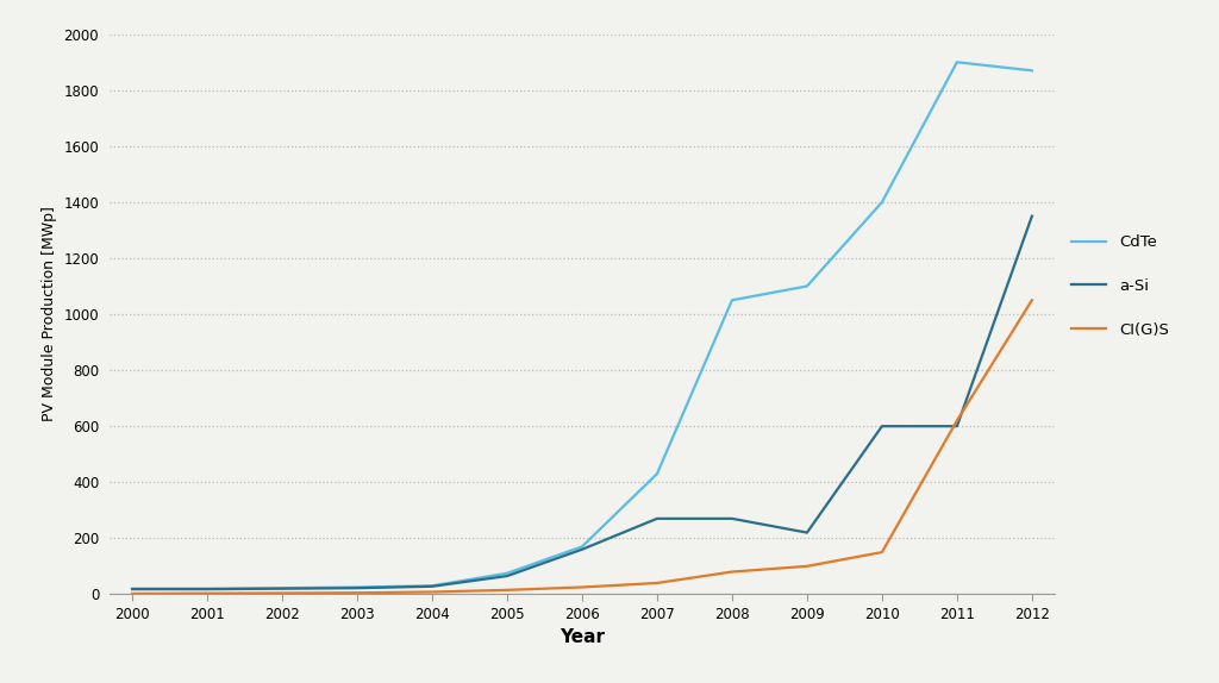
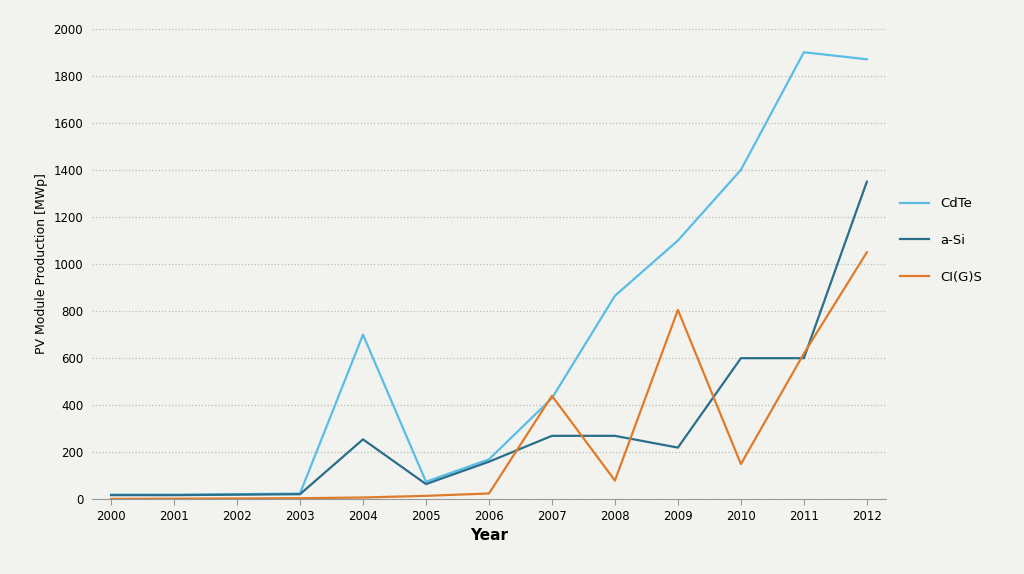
CdTe/2004: 30 -> 700
a-Si/2004: 28 -> 255
CI(G)S/2007: 40 -> 440
CdTe/2008: 1050 -> 865
CI(G)S/2009: 100 -> 805
